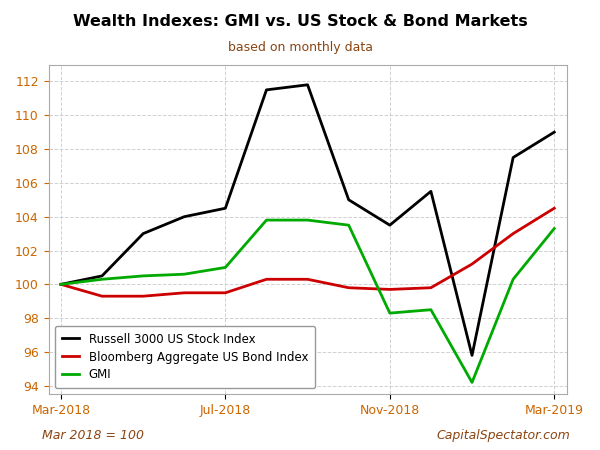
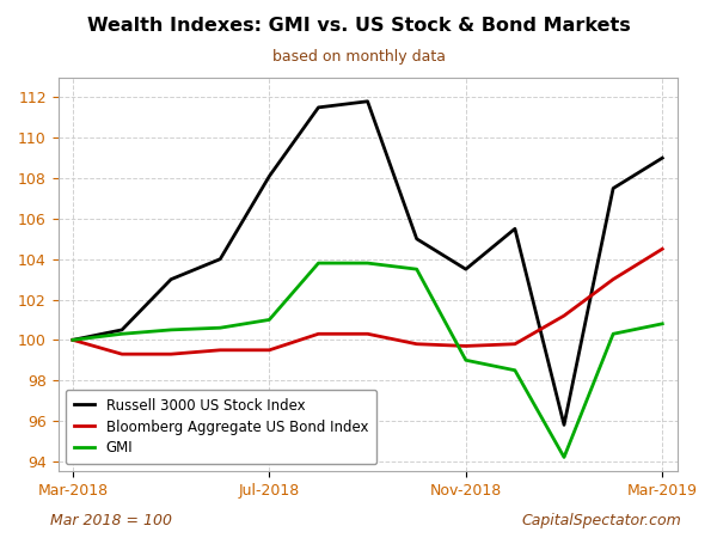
Russell 3000 US Stock Index/Jul-2018: 104.5 -> 108.1
GMI/Nov-2018: 98.3 -> 99.0
GMI/Mar-2019: 103.3 -> 100.8
